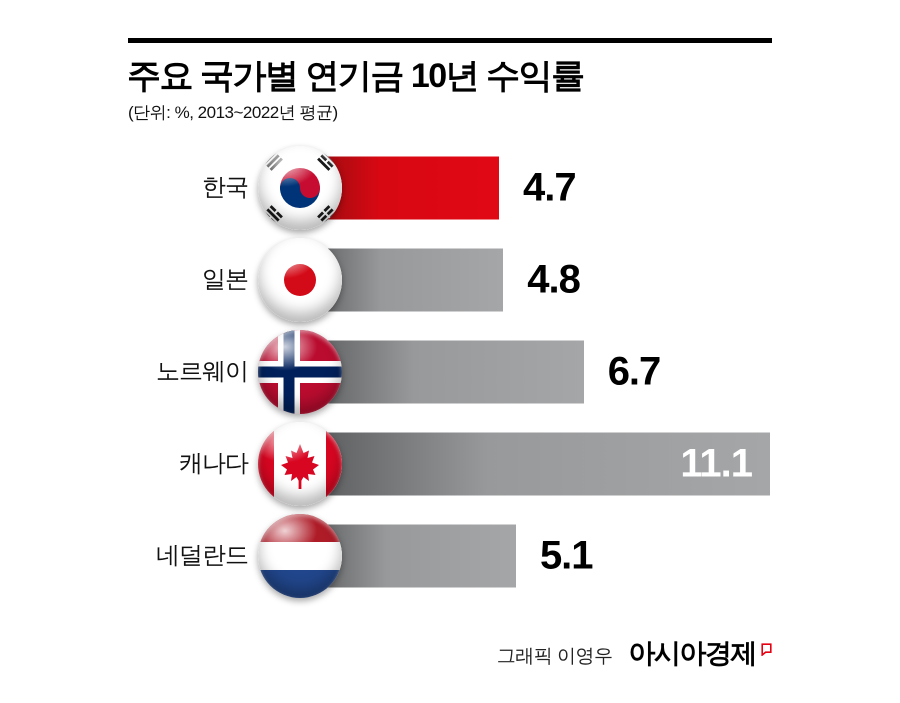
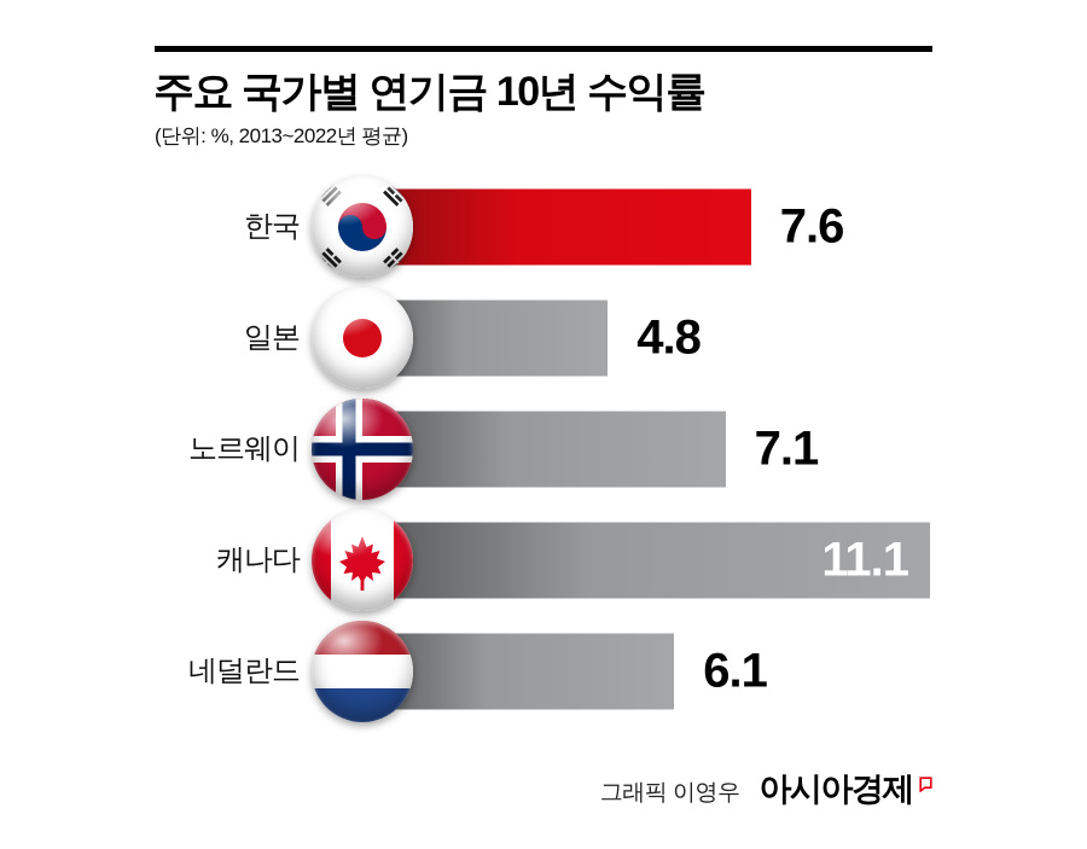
한국: 4.7 -> 7.6
노르웨이: 6.7 -> 7.1
네덜란드: 5.1 -> 6.1
